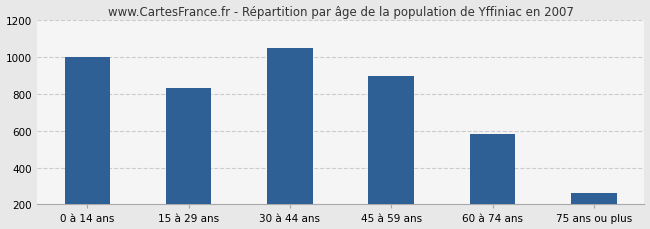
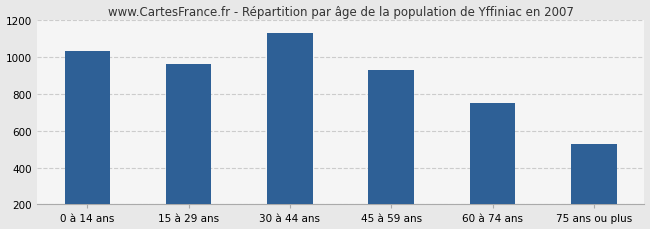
0 à 14 ans: 1000 -> 1030
15 à 29 ans: 830 -> 960
30 à 44 ans: 1050 -> 1130
45 à 59 ans: 900 -> 930
60 à 74 ans: 580 -> 750
75 ans ou plus: 260 -> 530
